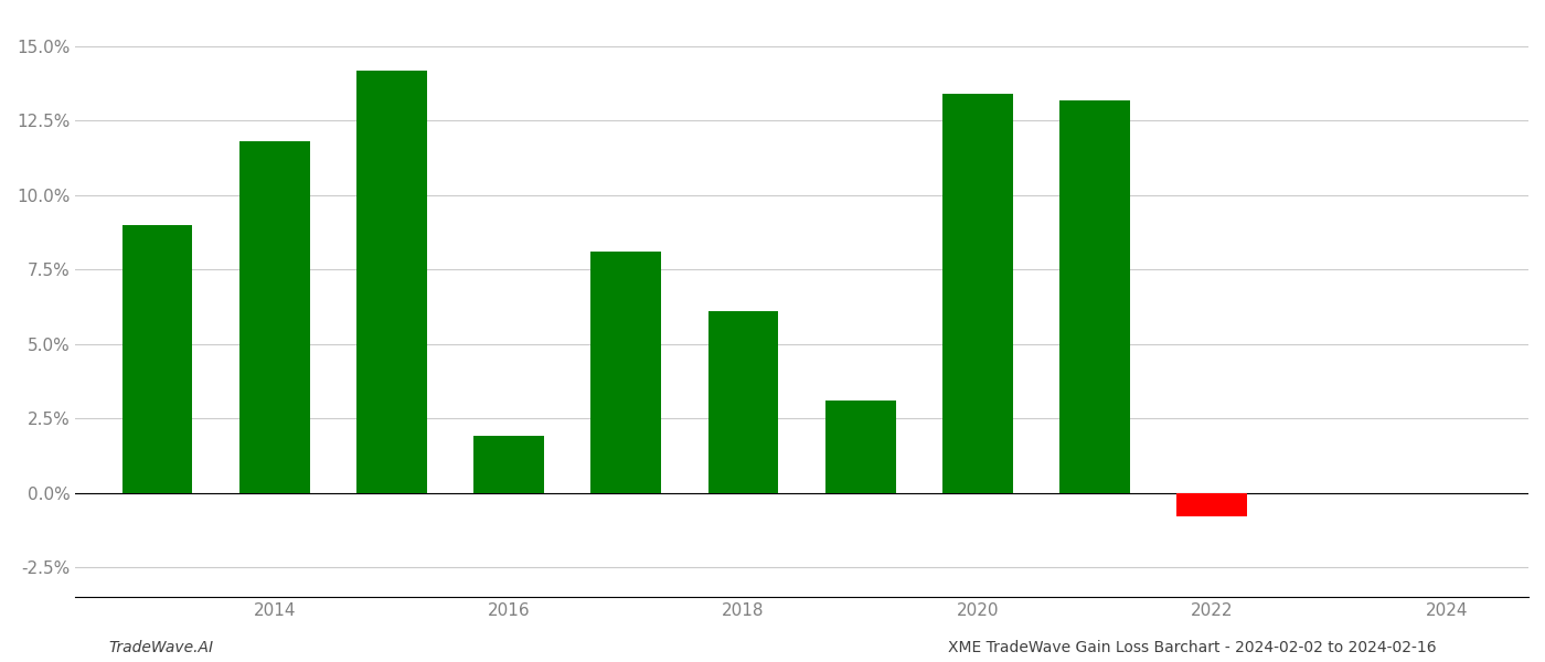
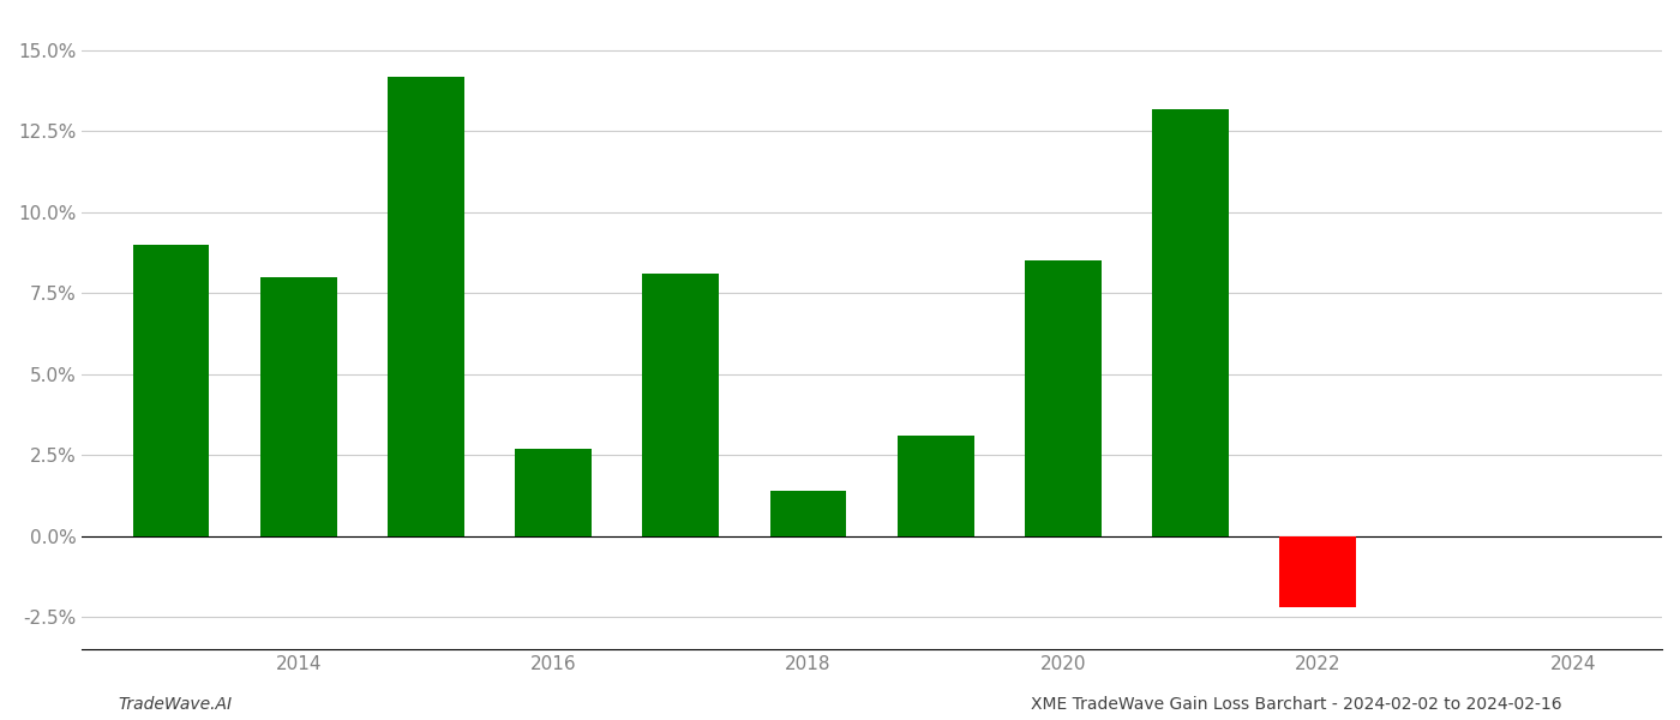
2014: 11.8% -> 8.0%
2016: 1.9% -> 2.7%
2018: 6.1% -> 1.4%
2020: 13.4% -> 8.5%
2022: -0.8% -> -2.2%
